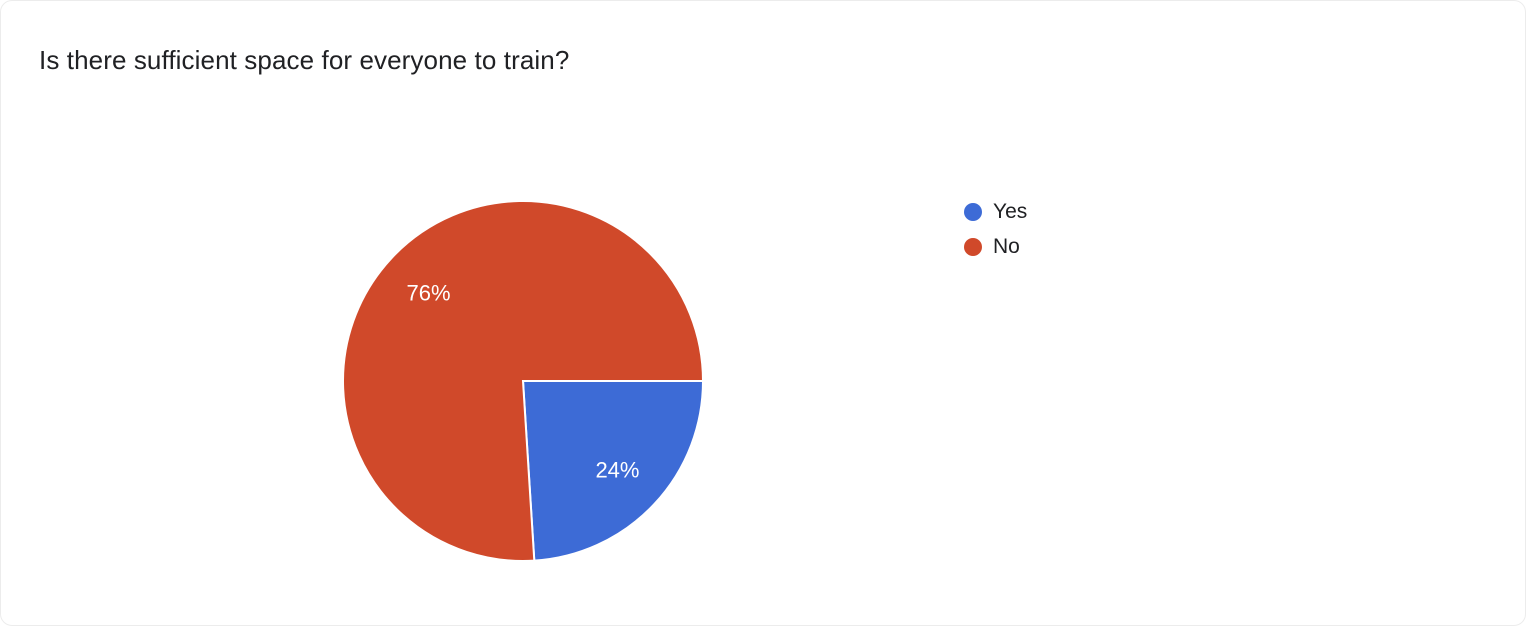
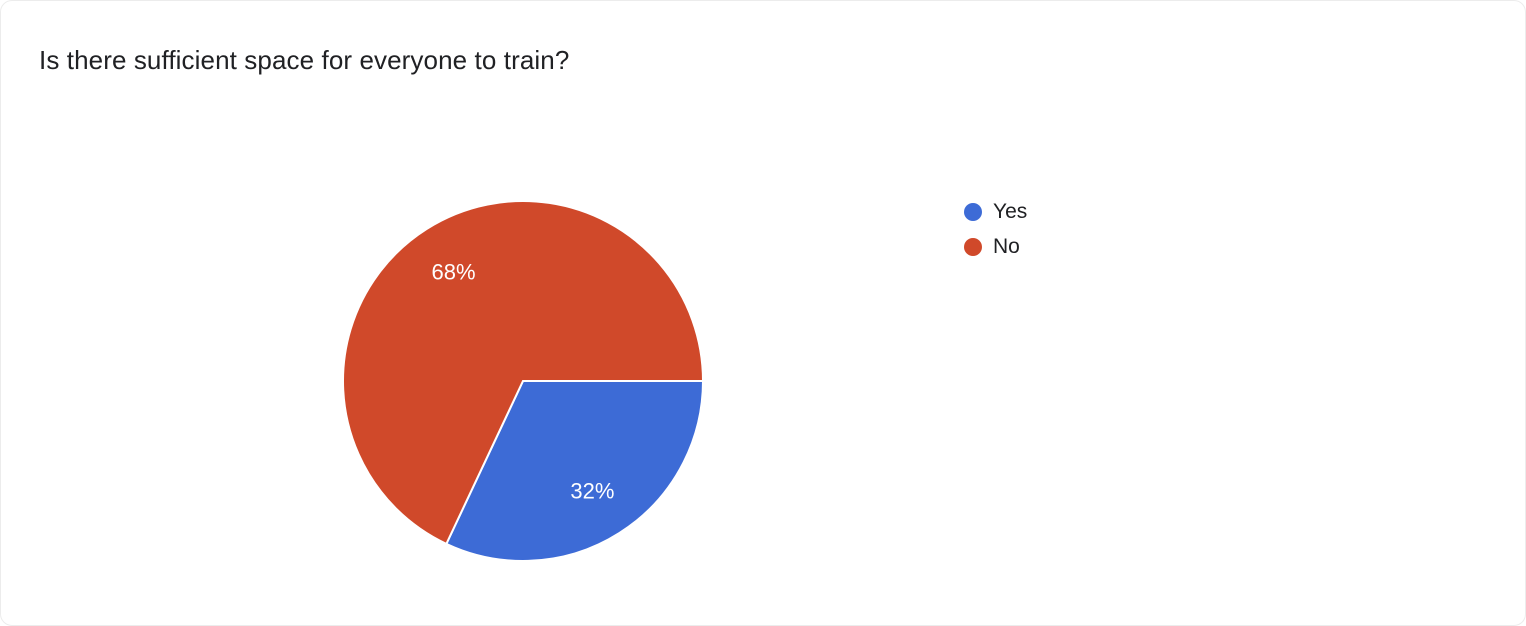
Yes: 24% -> 32%
No: 76% -> 68%
